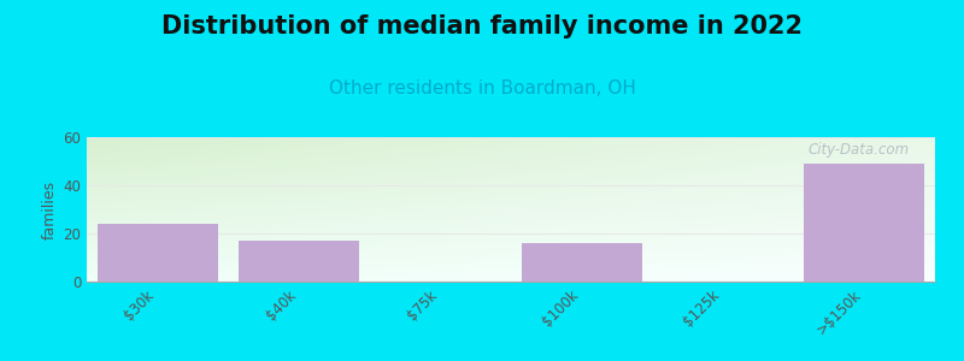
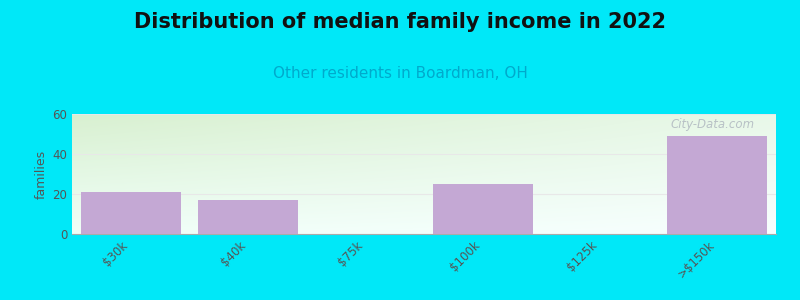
$30k: 24 -> 21
$100k: 16 -> 25
